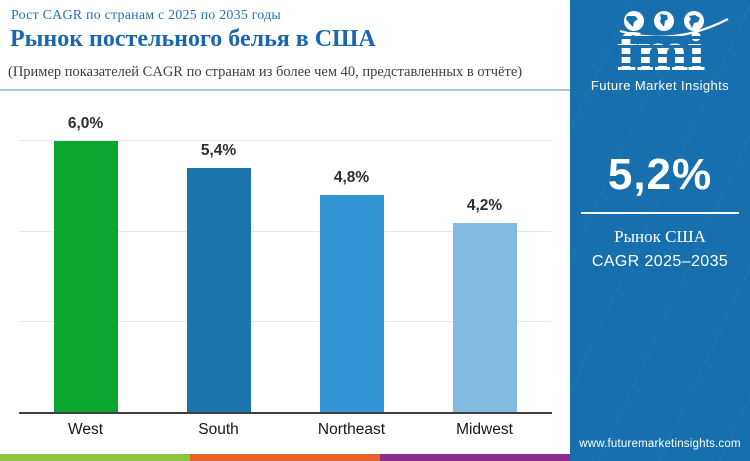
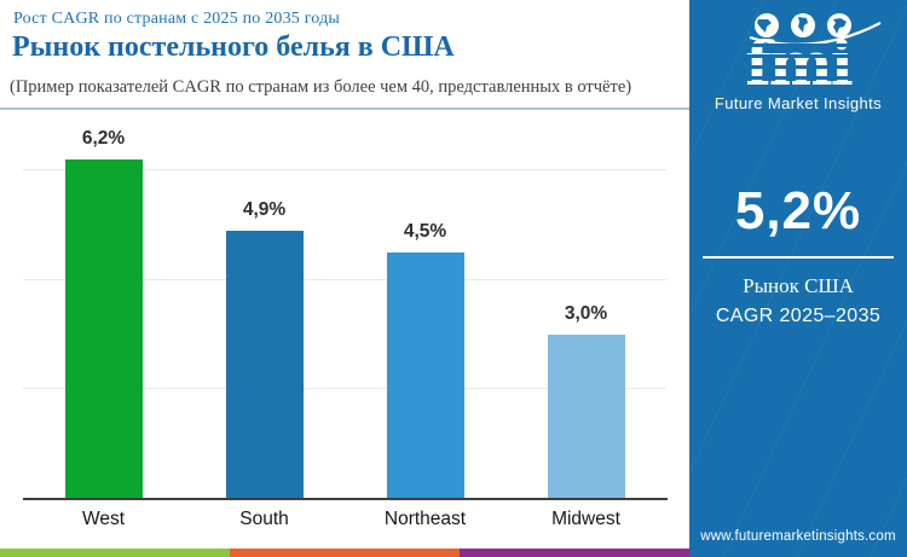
West: 6,0% -> 6,2%
South: 5,4% -> 4,9%
Northeast: 4,8% -> 4,5%
Midwest: 4,2% -> 3,0%
